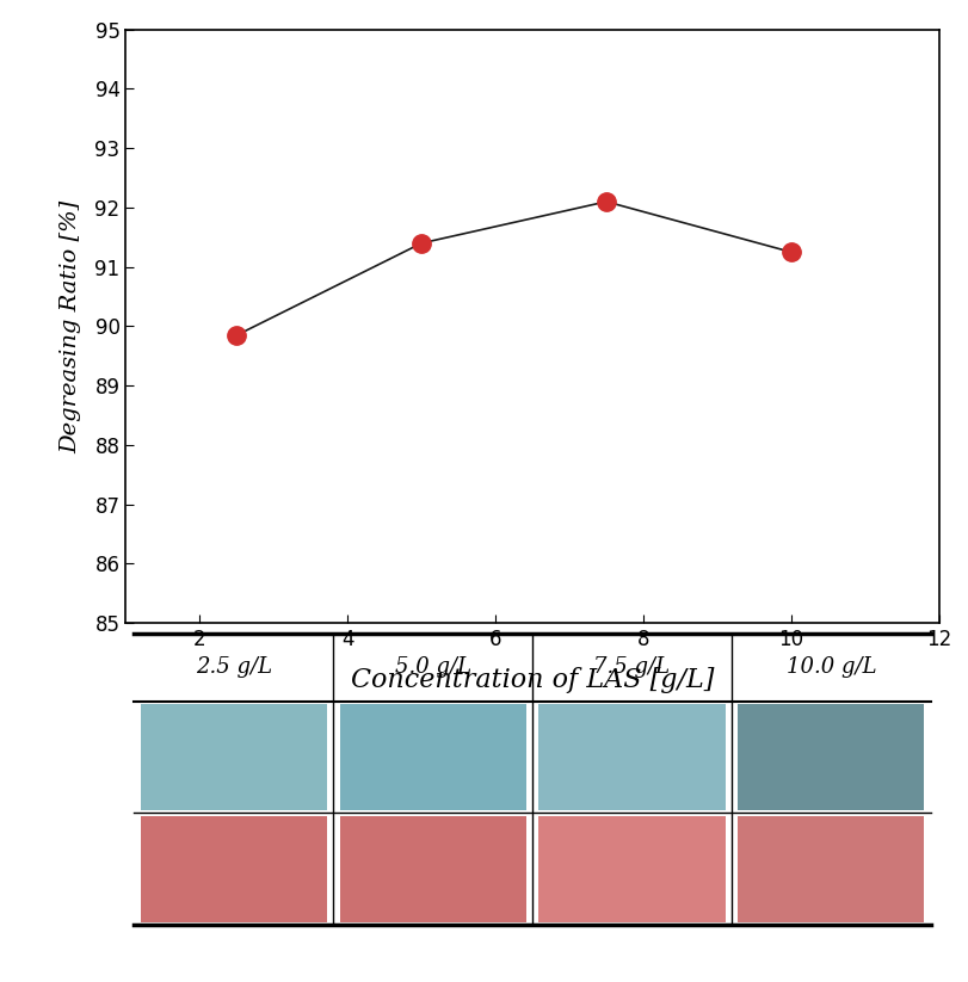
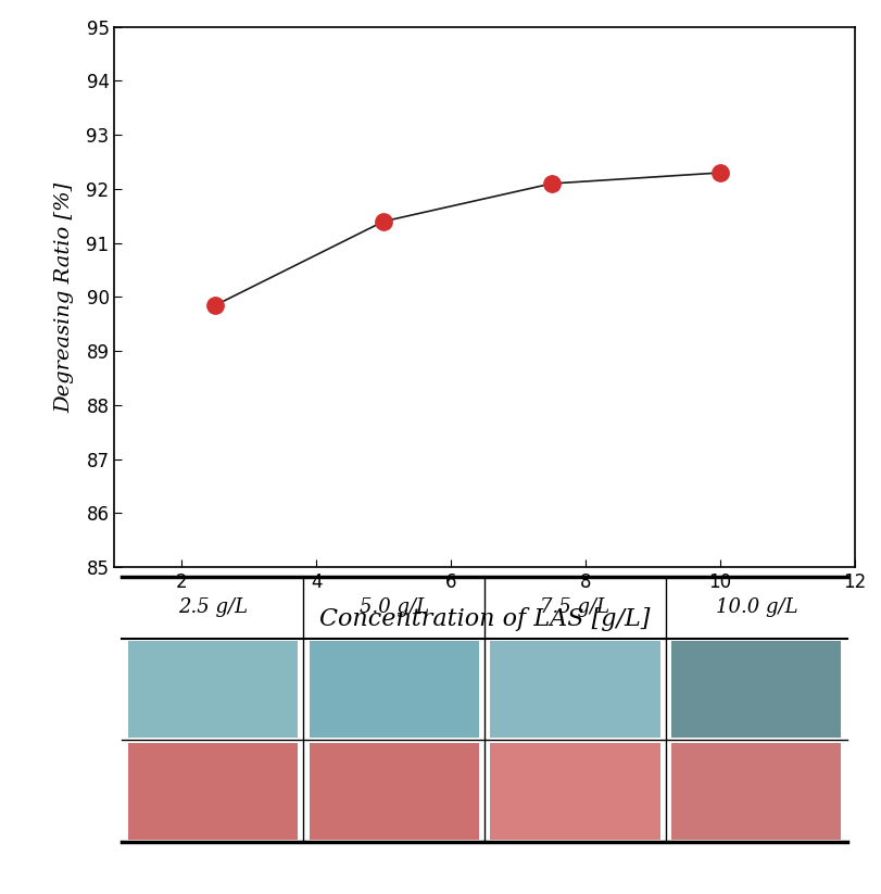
10: 91.25 -> 92.30
